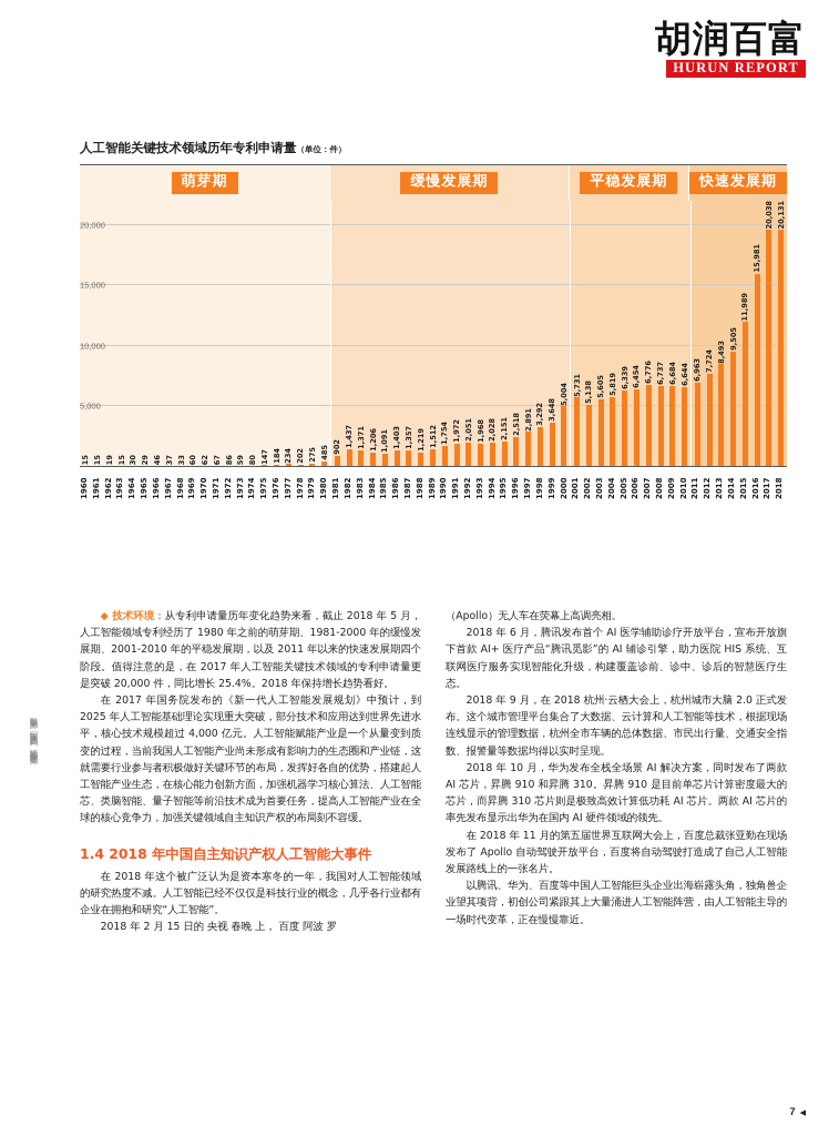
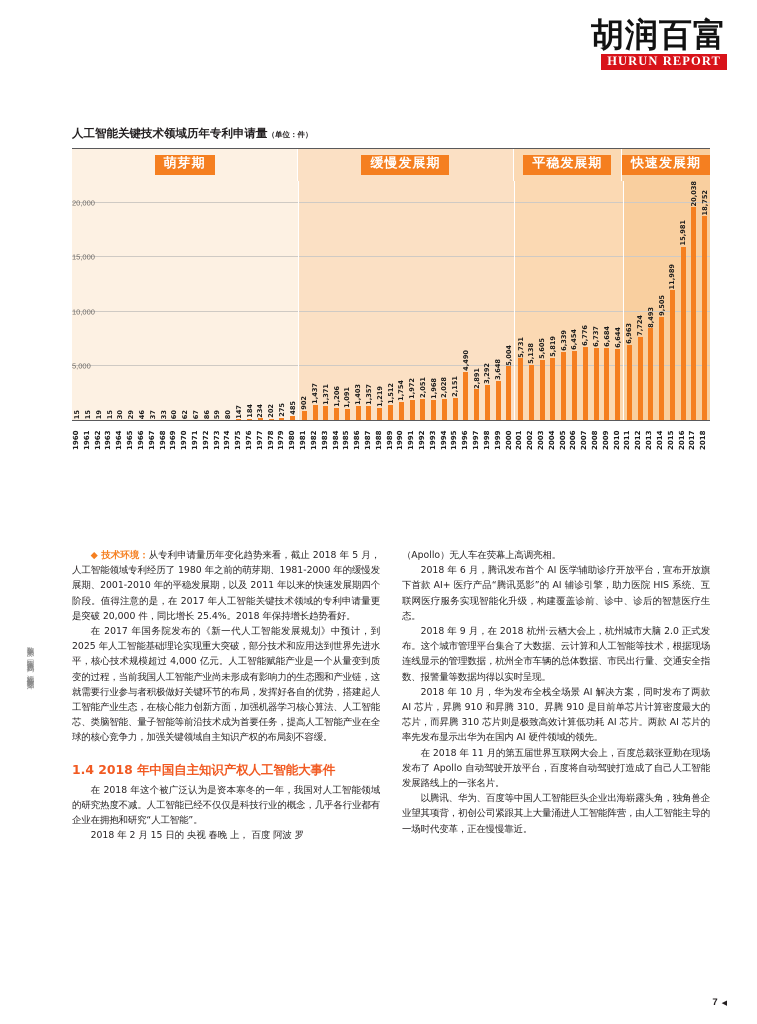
1996: 2,518 -> 4,490
2018: 20,131 -> 18,752
